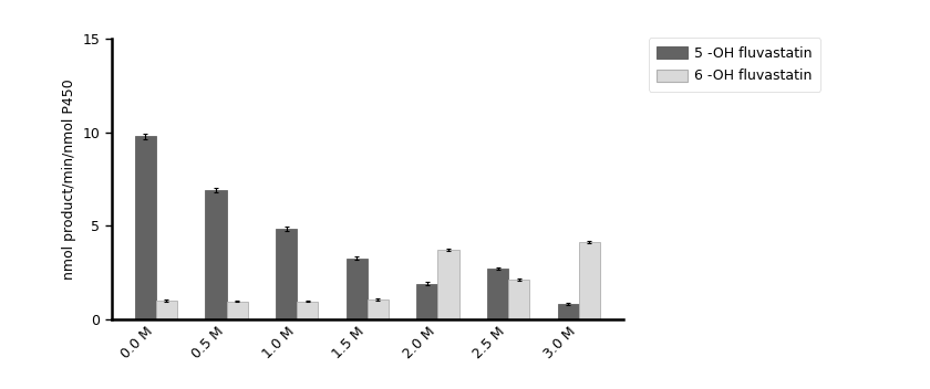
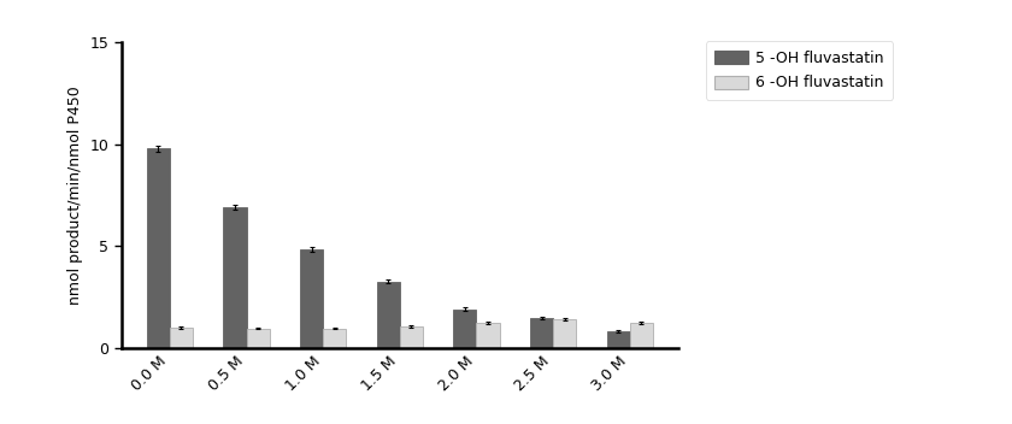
6 -OH fluvastatin/2.0 M: 3.7 -> 1.2
5 -OH fluvastatin/2.5 M: 2.7 -> 1.4
6 -OH fluvastatin/2.5 M: 2.1 -> 1.4
6 -OH fluvastatin/3.0 M: 4.1 -> 1.2
